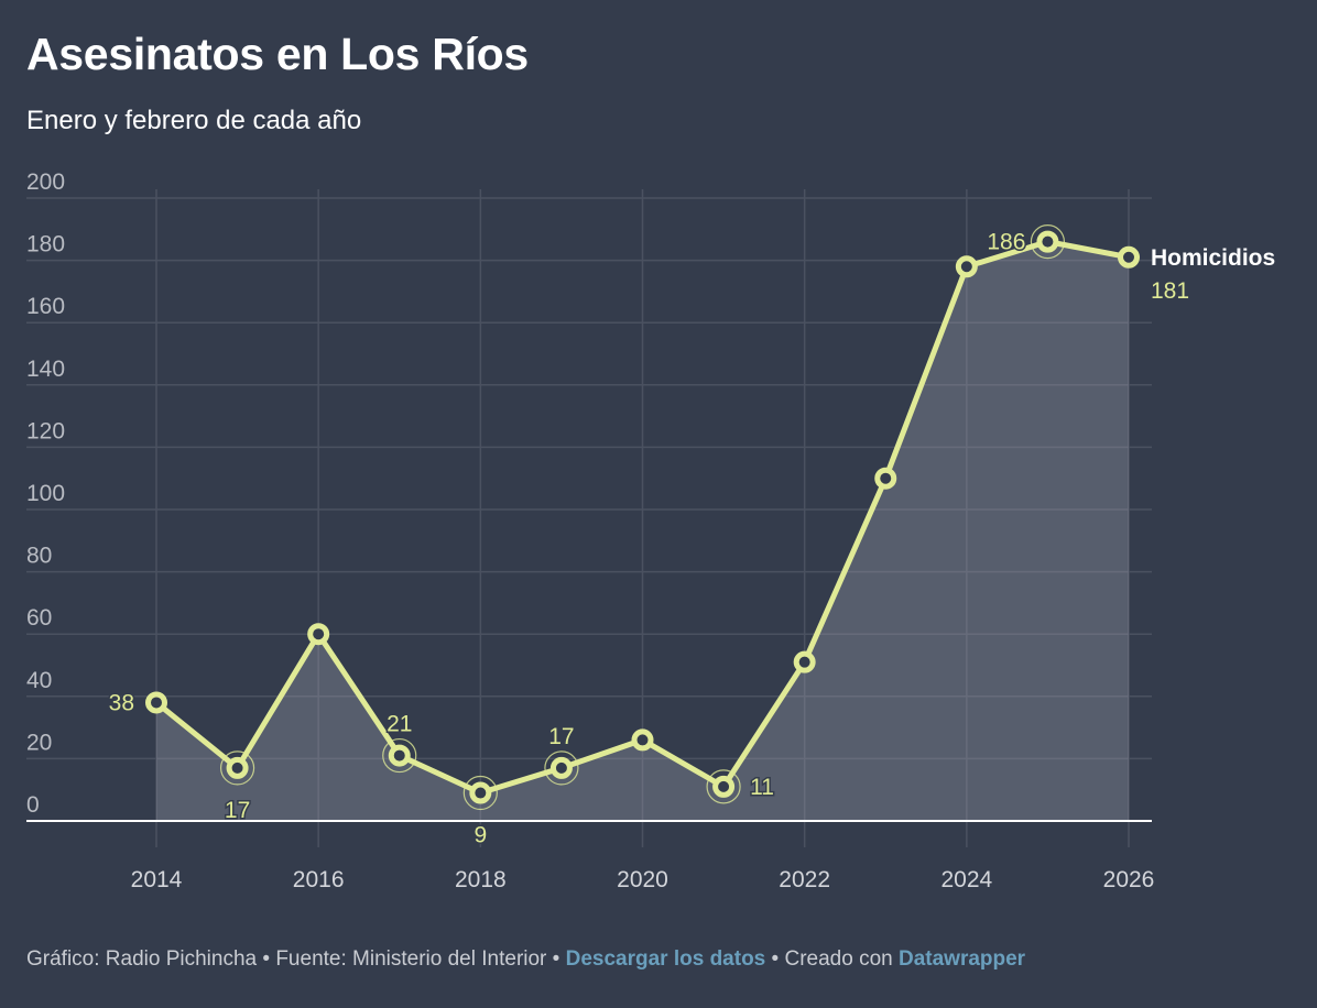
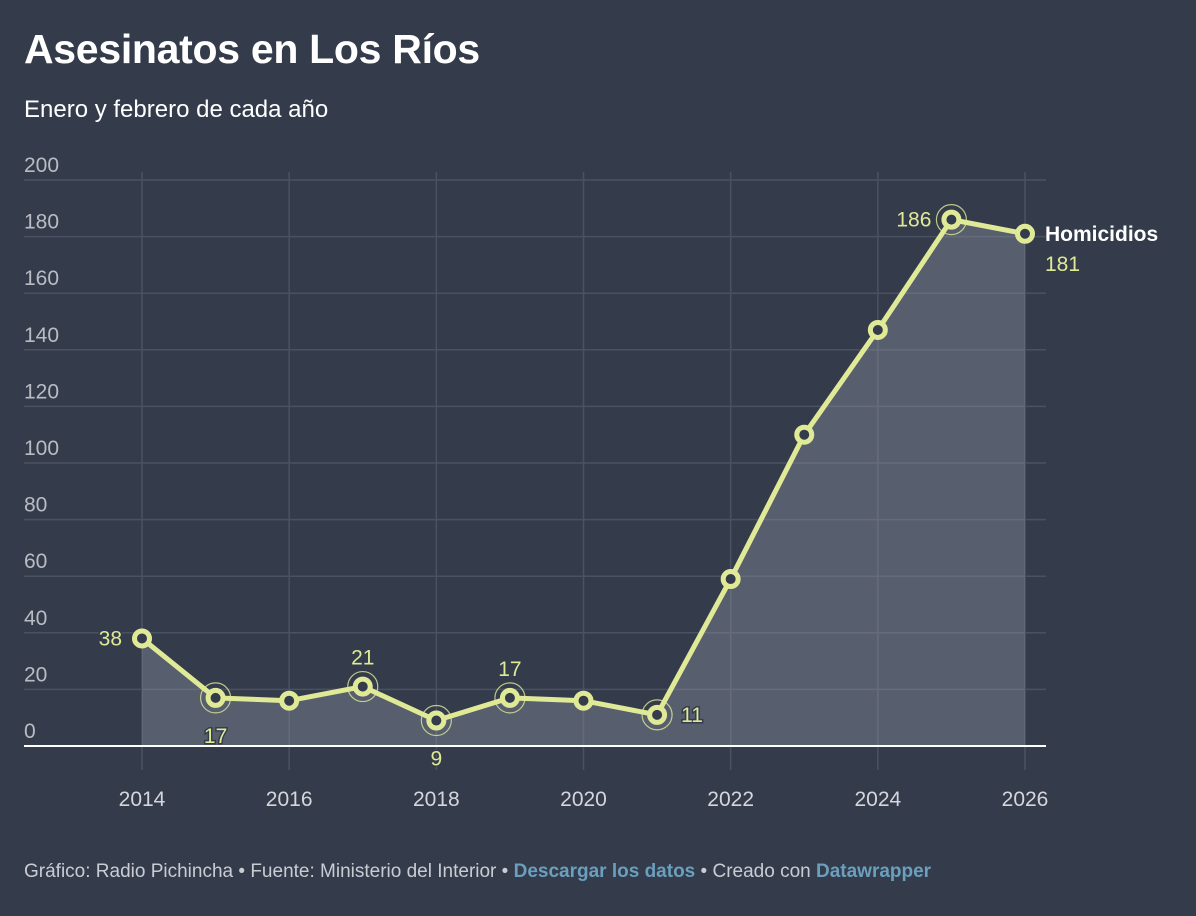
2016: 60 -> 16
2020: 26 -> 16
2022: 51 -> 59
2024: 178 -> 147
